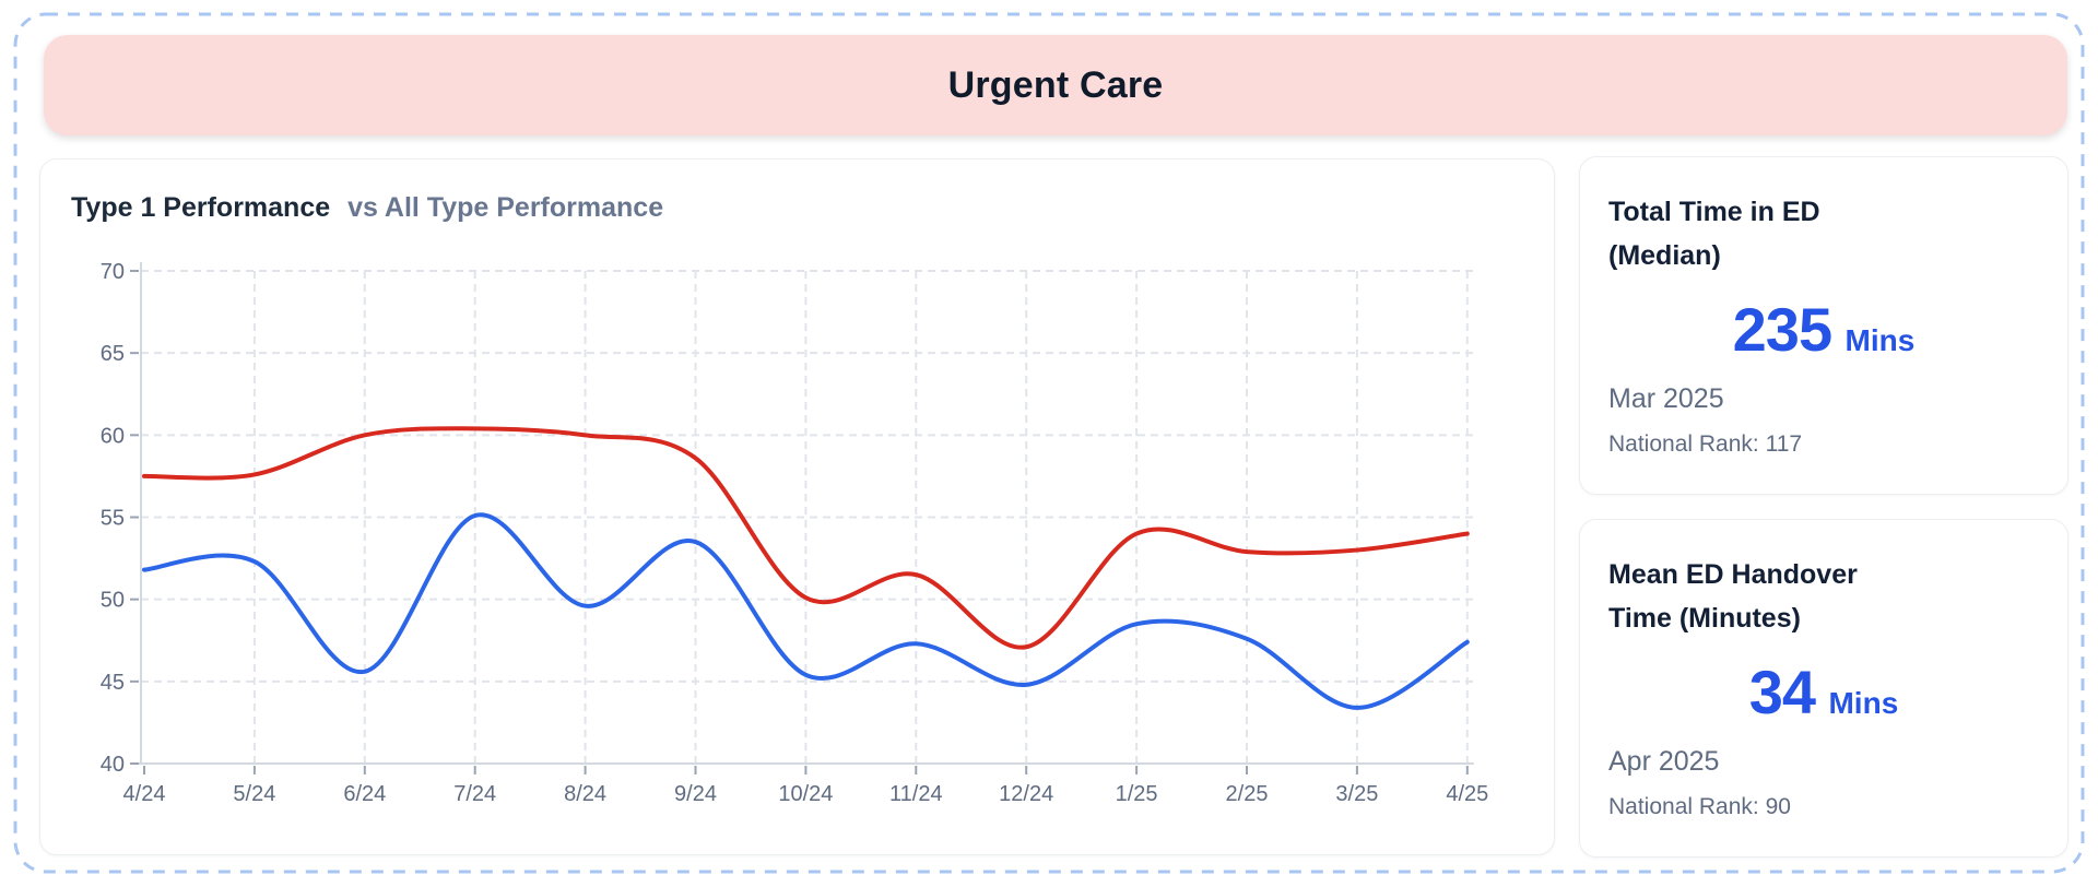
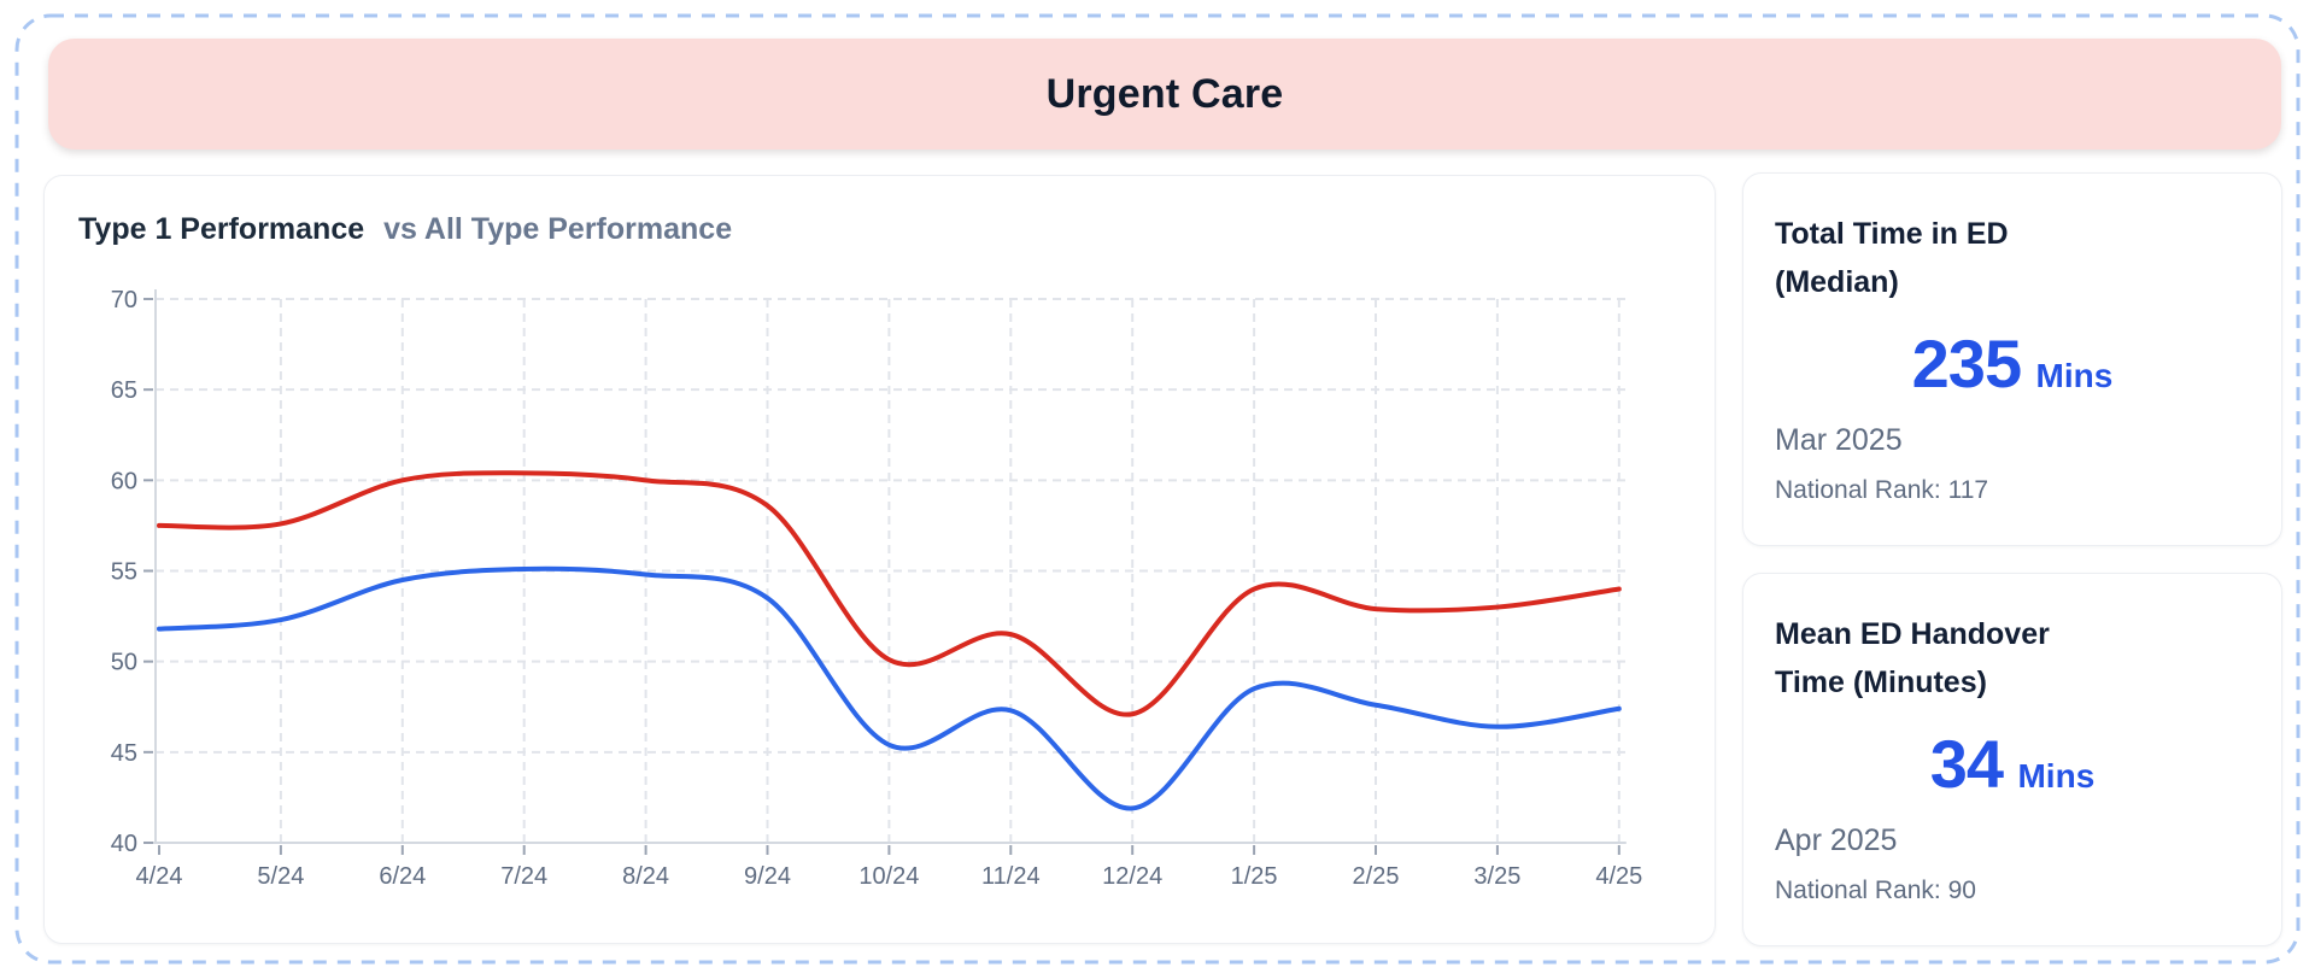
Type 1 Performance/6/24: 45.6 -> 54.5
Type 1 Performance/8/24: 49.6 -> 54.8
Type 1 Performance/12/24: 44.8 -> 41.9
Type 1 Performance/3/25: 43.4 -> 46.4
